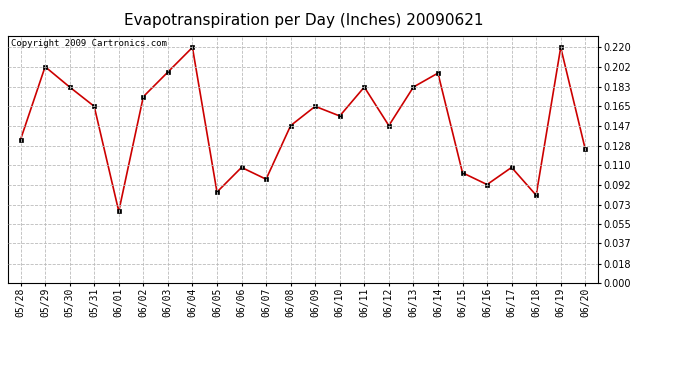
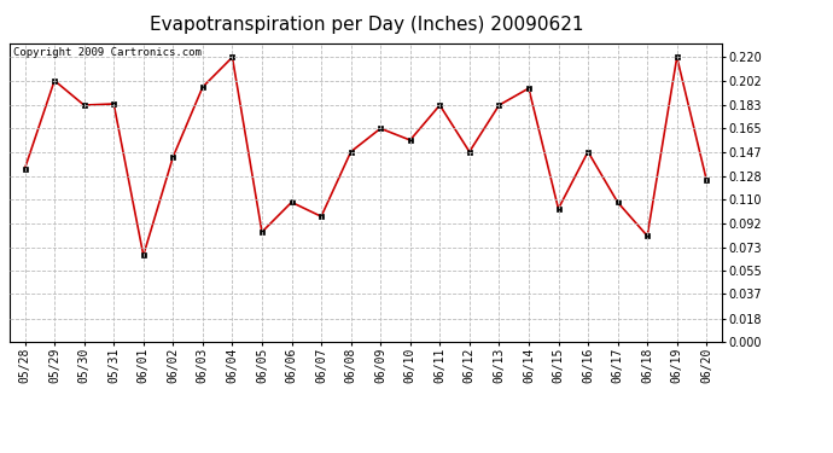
05/31: 0.165 -> 0.184
06/02: 0.174 -> 0.143
06/16: 0.092 -> 0.147
